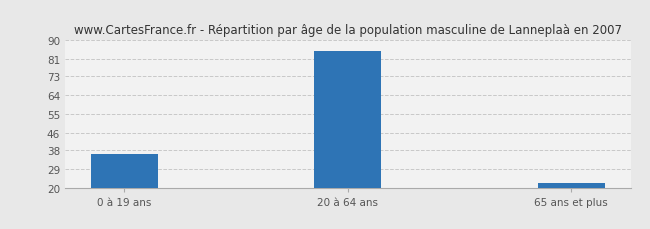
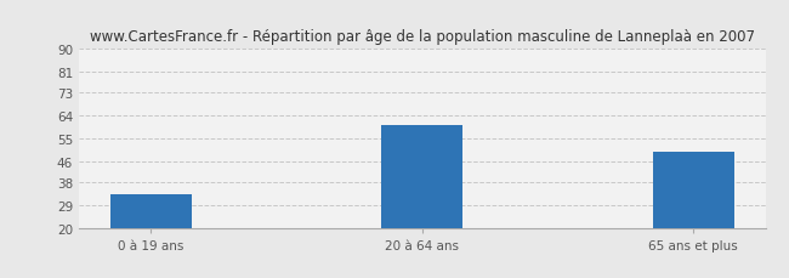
0 à 19 ans: 36 -> 33
20 à 64 ans: 85 -> 60
65 ans et plus: 22 -> 50
